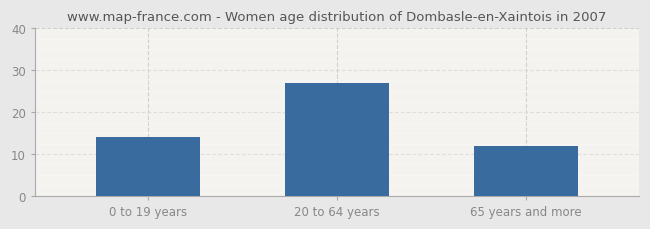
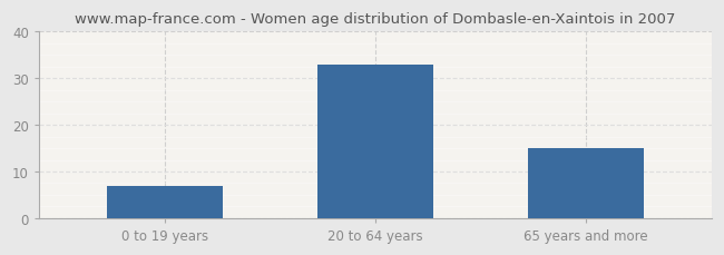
0 to 19 years: 14 -> 7
20 to 64 years: 27 -> 33
65 years and more: 12 -> 15
